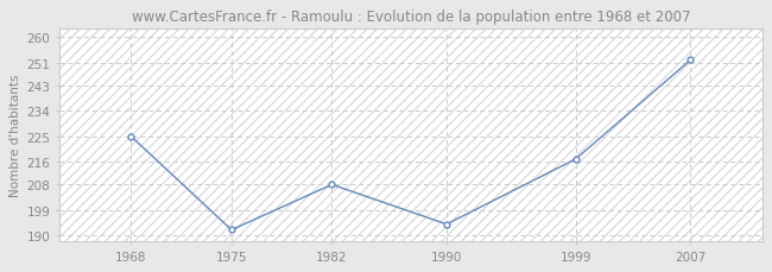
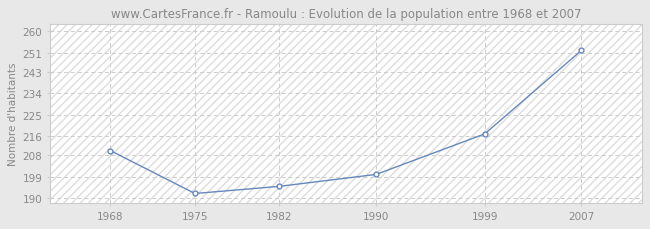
1968: 225 -> 210
1982: 208 -> 195
1990: 194 -> 200
